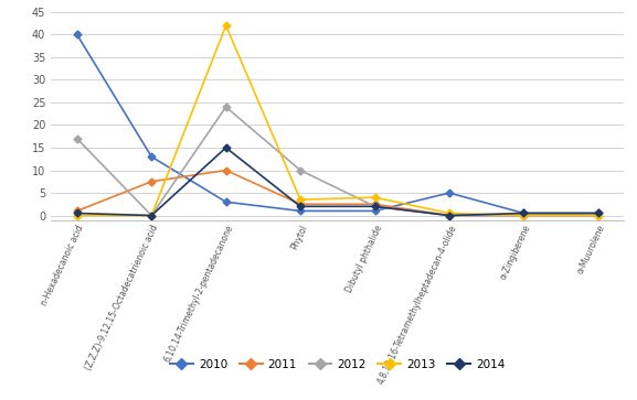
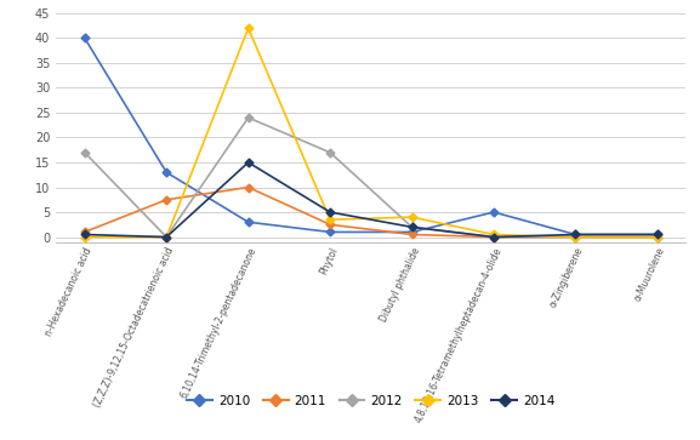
2012/Phytol: 10 -> 17
2014/Phytol: 2.0 -> 5.0
2011/Dibutyl phthalide: 2.5 -> 0.5
